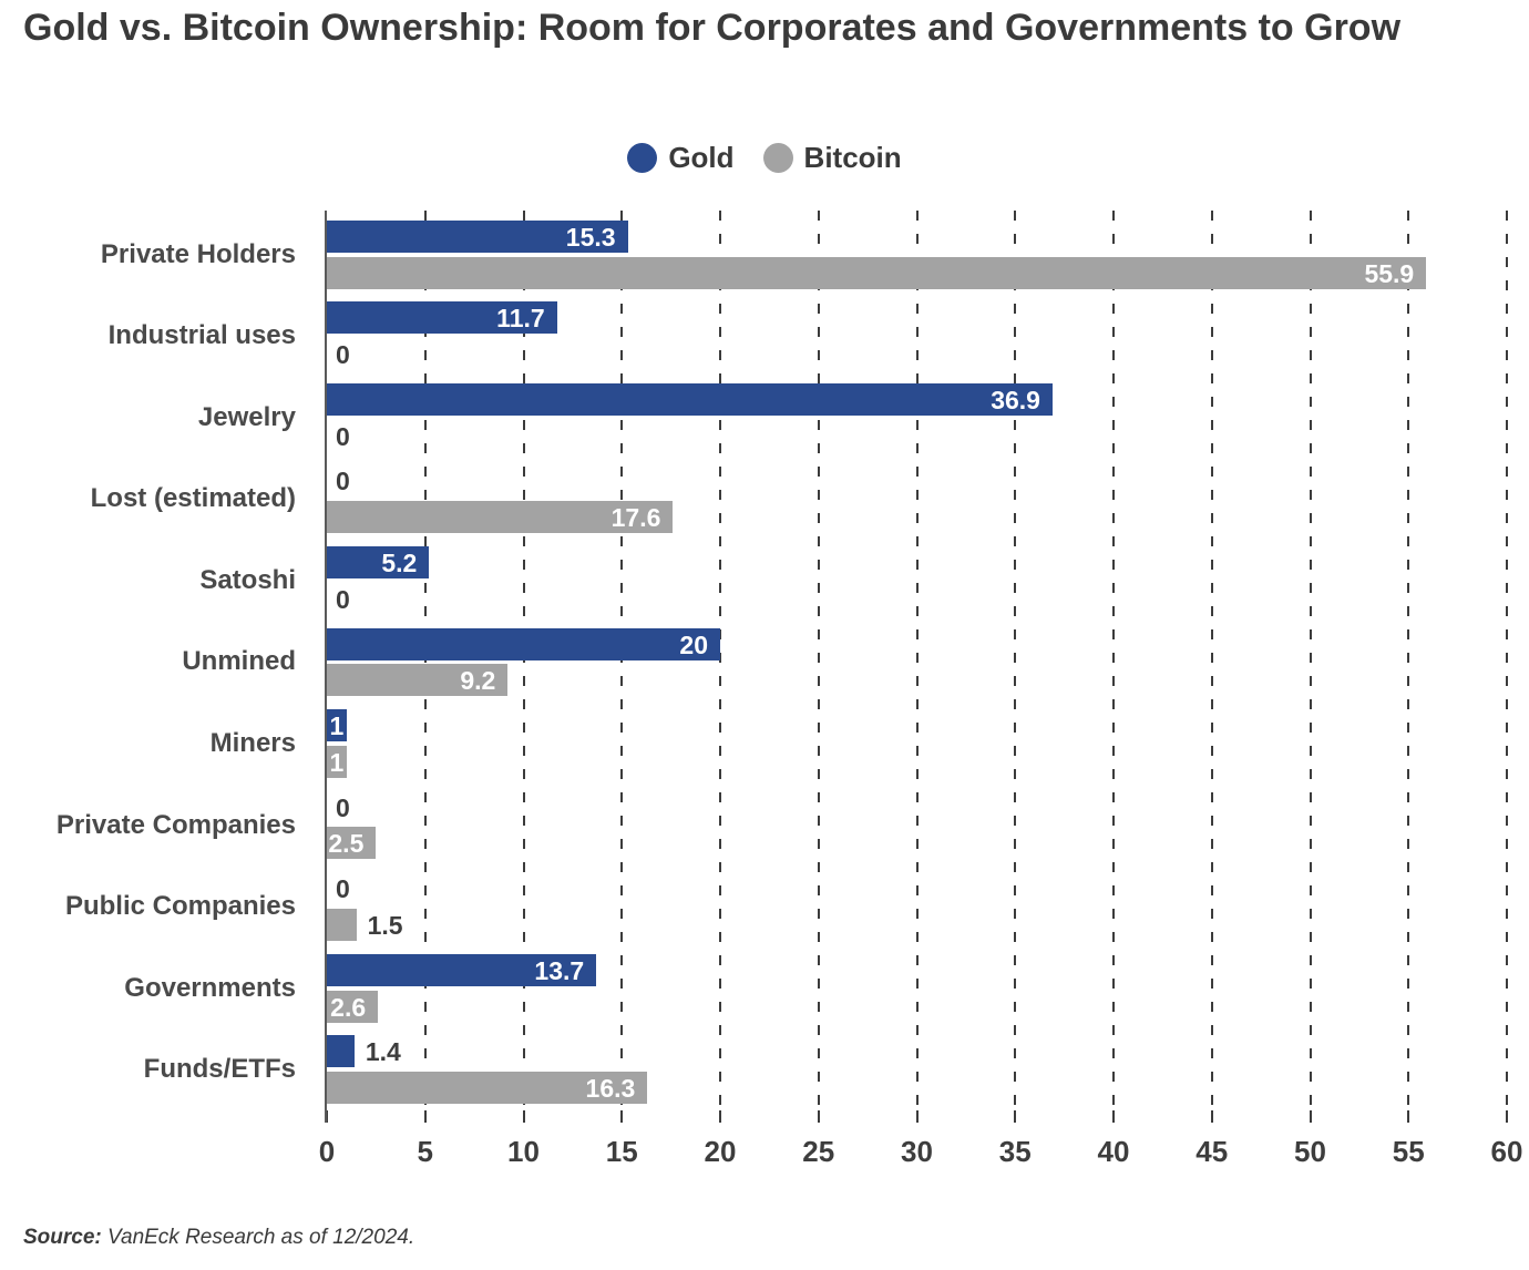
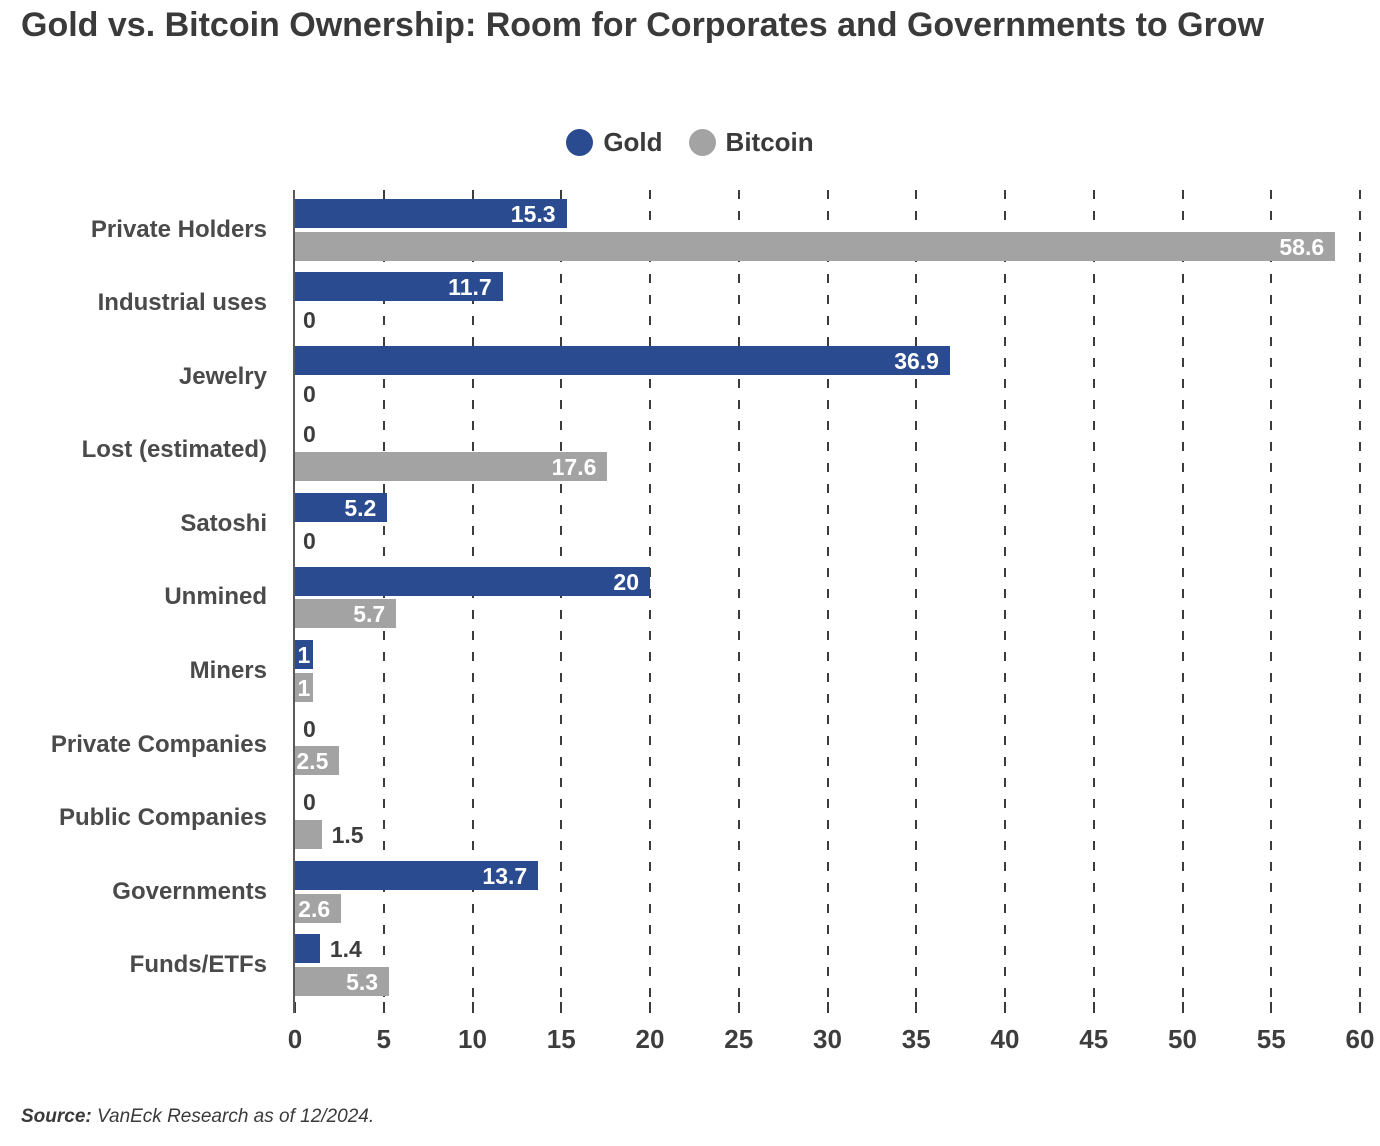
Bitcoin/Private Holders: 55.9 -> 58.6
Bitcoin/Unmined: 9.2 -> 5.7
Bitcoin/Funds/ETFs: 16.3 -> 5.3
